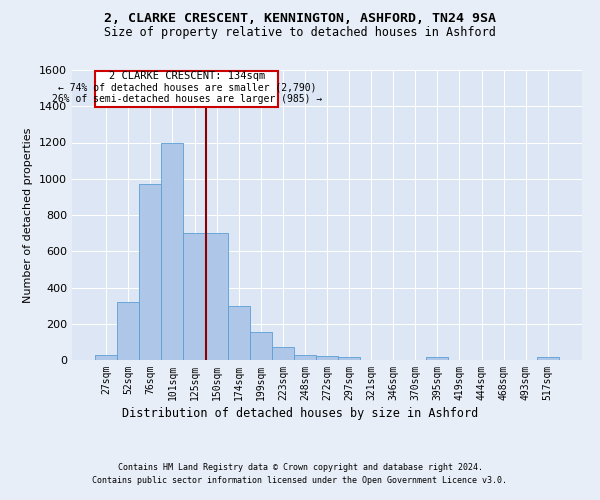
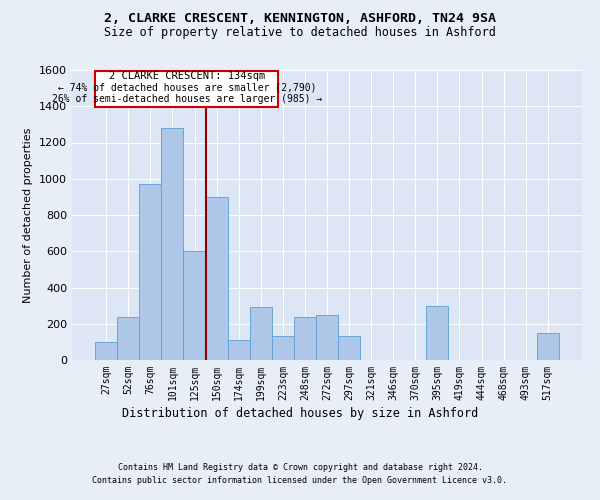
27sqm: 30 -> 100
52sqm: 320 -> 240
101sqm: 1200 -> 1280
125sqm: 700 -> 600
150sqm: 700 -> 900
174sqm: 300 -> 110
199sqm: 160 -> 290
223sqm: 70 -> 130
248sqm: 30 -> 240
272sqm: 20 -> 250
297sqm: 20 -> 130
395sqm: 20 -> 300
517sqm: 20 -> 150
